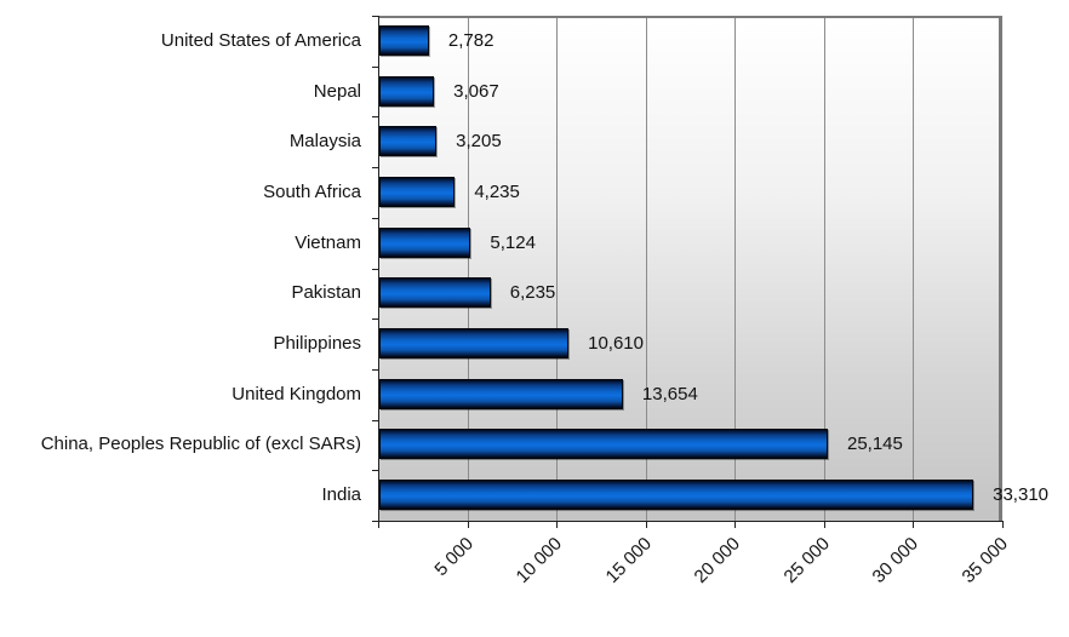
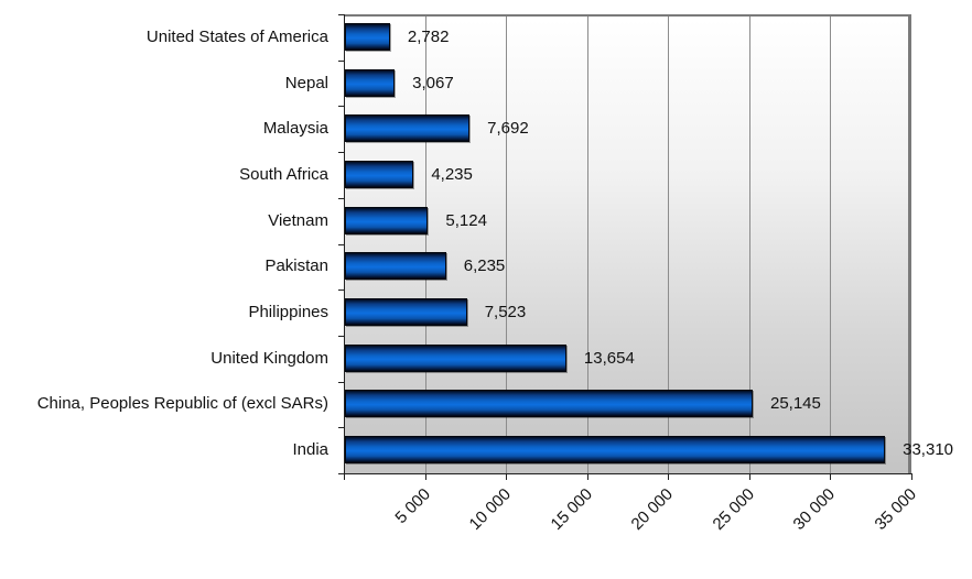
Malaysia: 3,205 -> 7,692
Philippines: 10,610 -> 7,523
